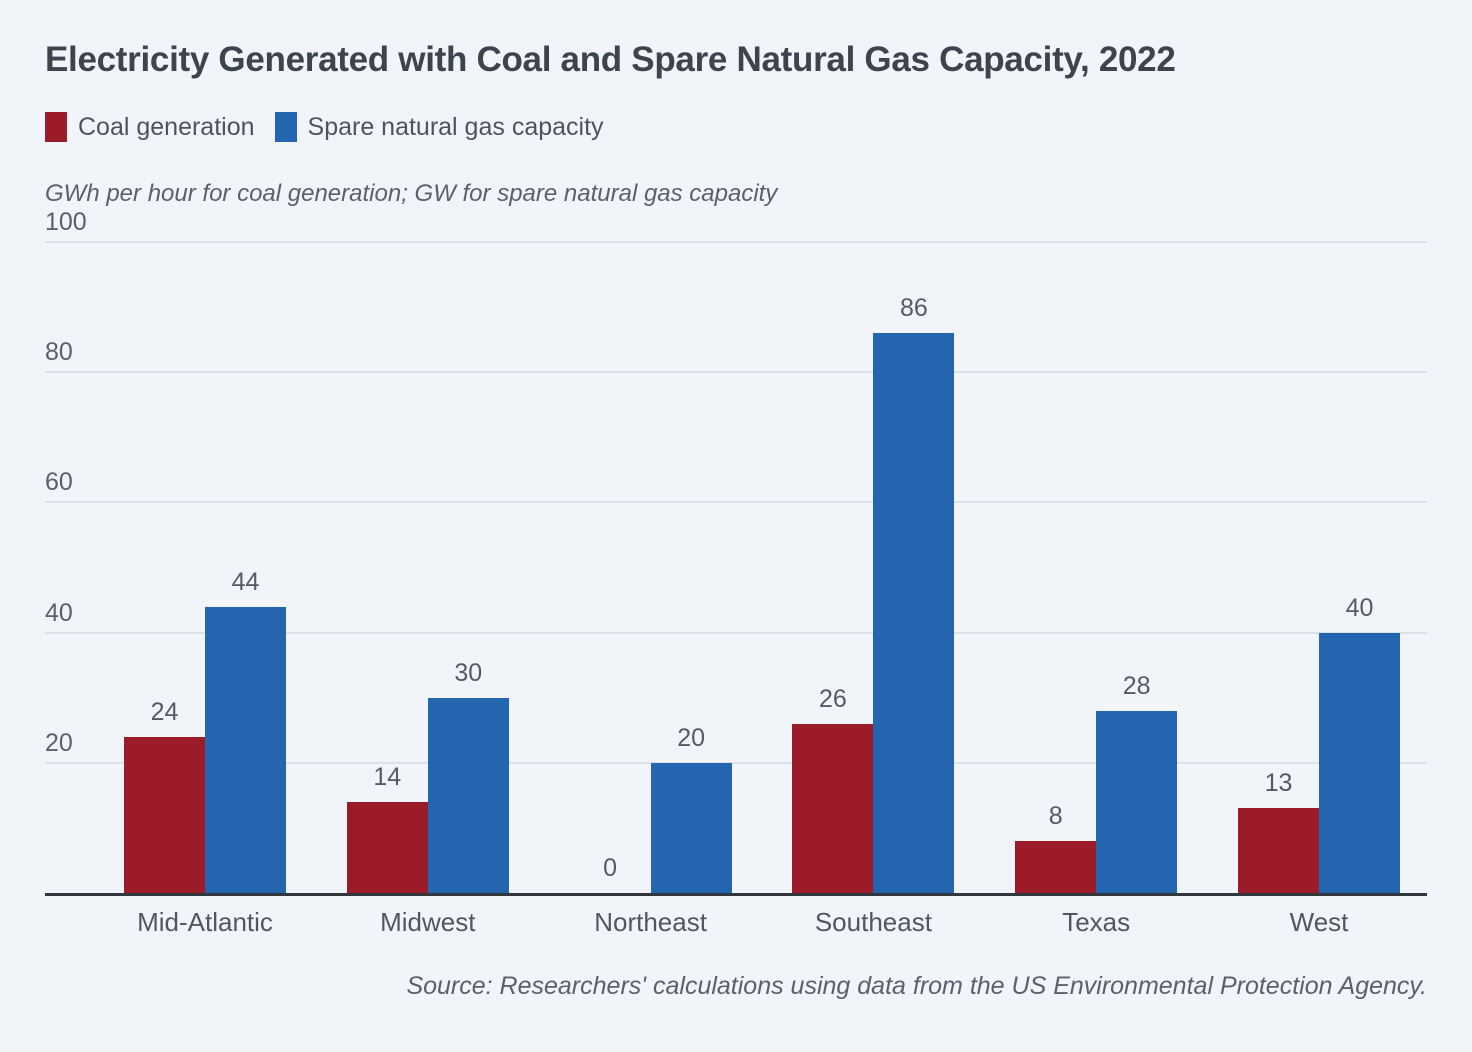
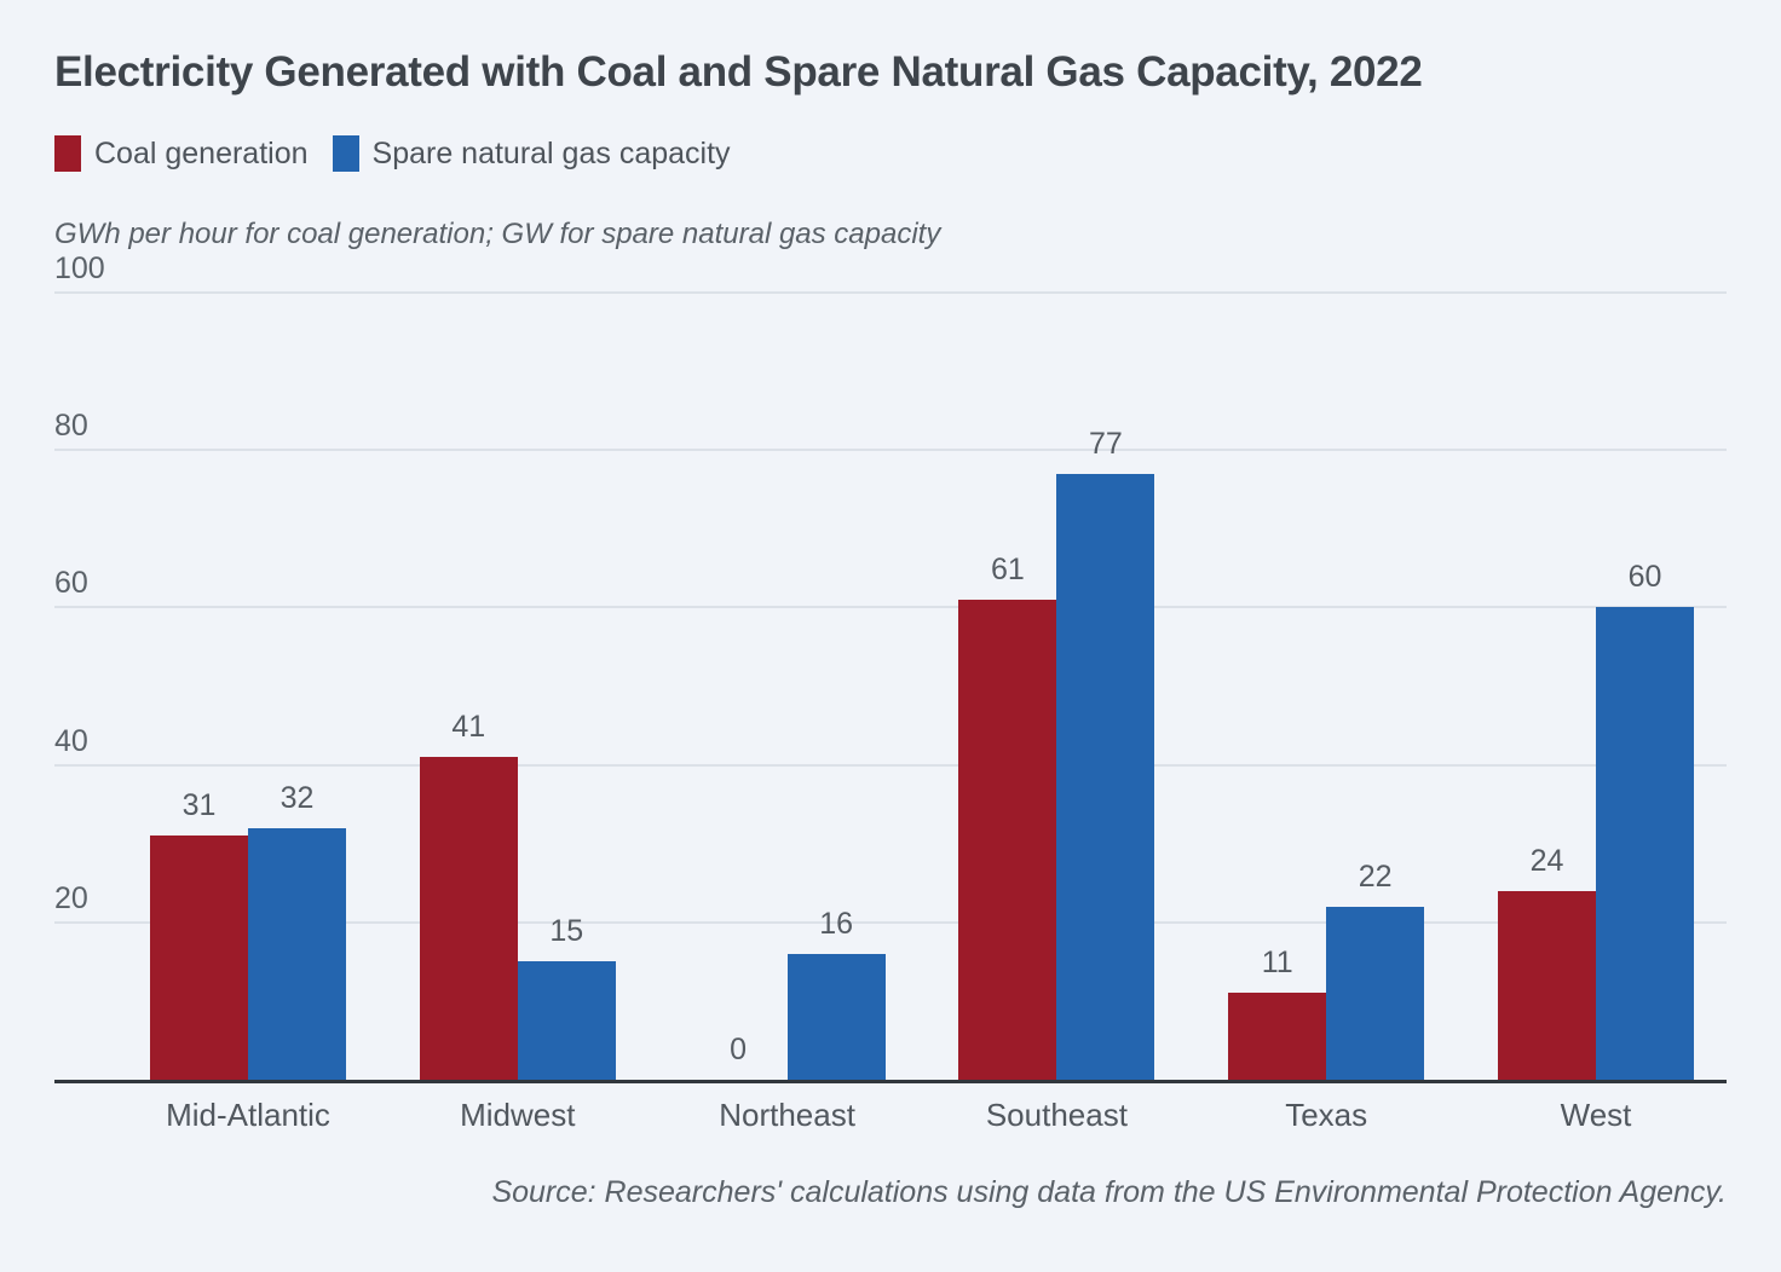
Coal generation/Mid-Atlantic: 24 -> 31
Spare natural gas capacity/Mid-Atlantic: 44 -> 32
Coal generation/Midwest: 14 -> 41
Spare natural gas capacity/Midwest: 30 -> 15
Spare natural gas capacity/Northeast: 20 -> 16
Coal generation/Southeast: 26 -> 61
Spare natural gas capacity/Southeast: 86 -> 77
Coal generation/Texas: 8 -> 11
Spare natural gas capacity/Texas: 28 -> 22
Coal generation/West: 13 -> 24
Spare natural gas capacity/West: 40 -> 60
